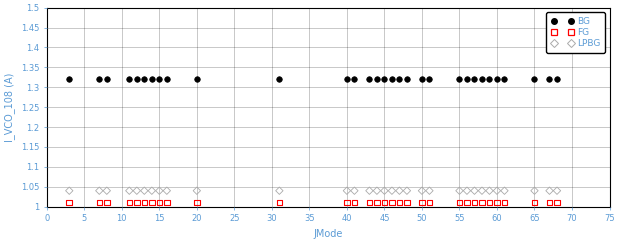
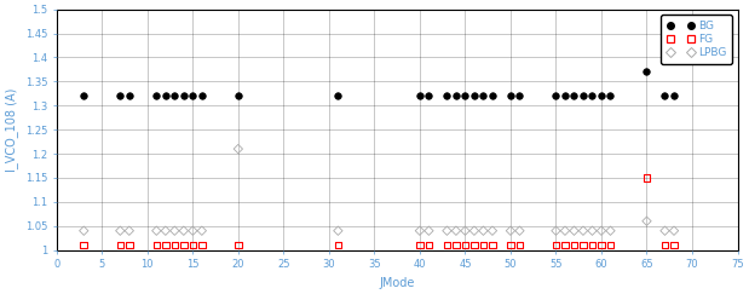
LPBG/20: 1.04 -> 1.21
BG/65: 1.32 -> 1.37
FG/65: 1.01 -> 1.15
LPBG/65: 1.04 -> 1.06
